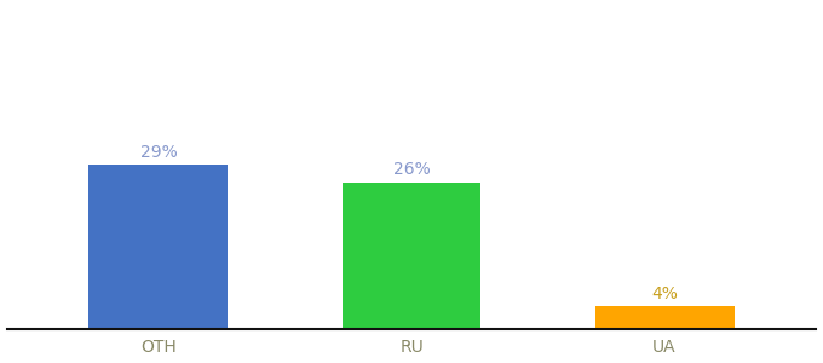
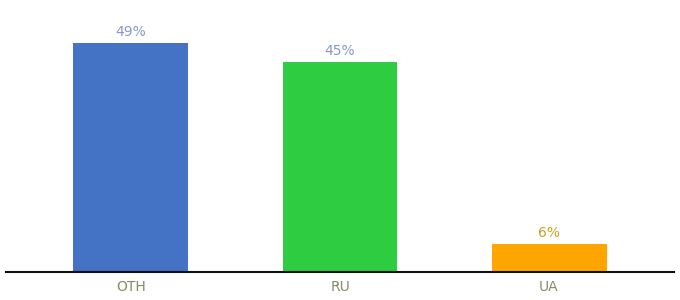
OTH: 29% -> 49%
RU: 26% -> 45%
UA: 4% -> 6%
